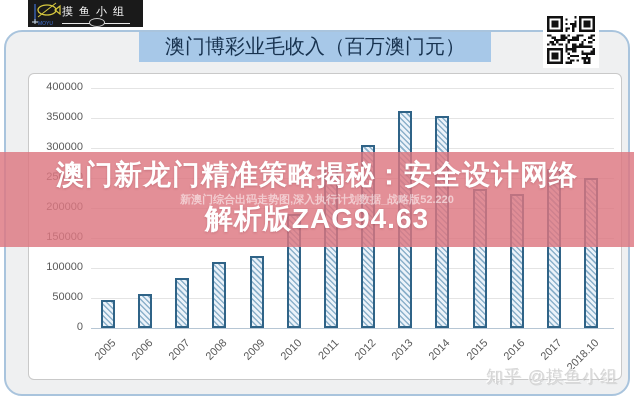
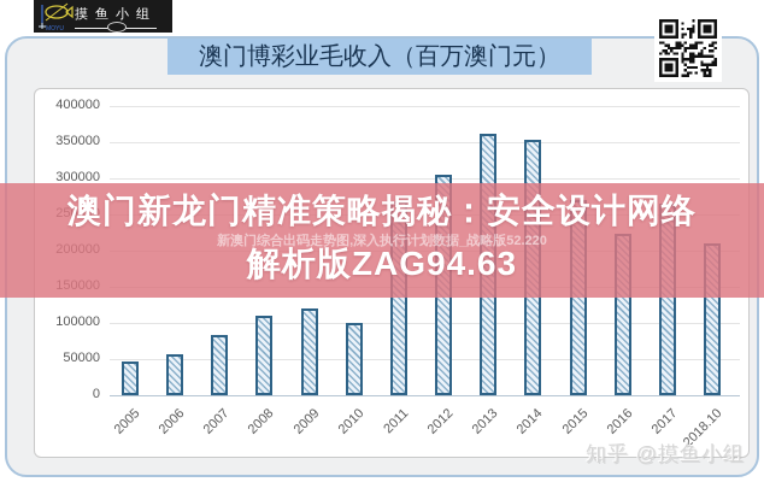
2010: 190000 -> 100000
2015: 230000 -> 270000
2018.10: 250000 -> 210000
